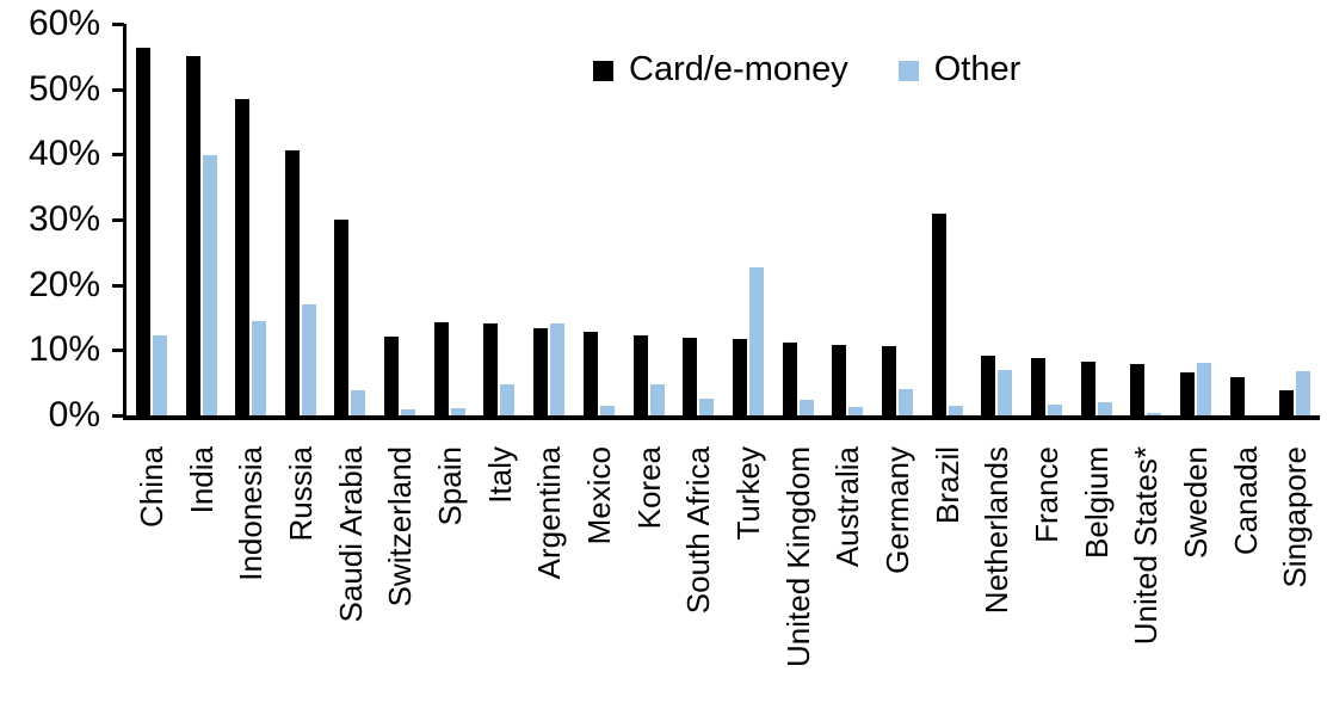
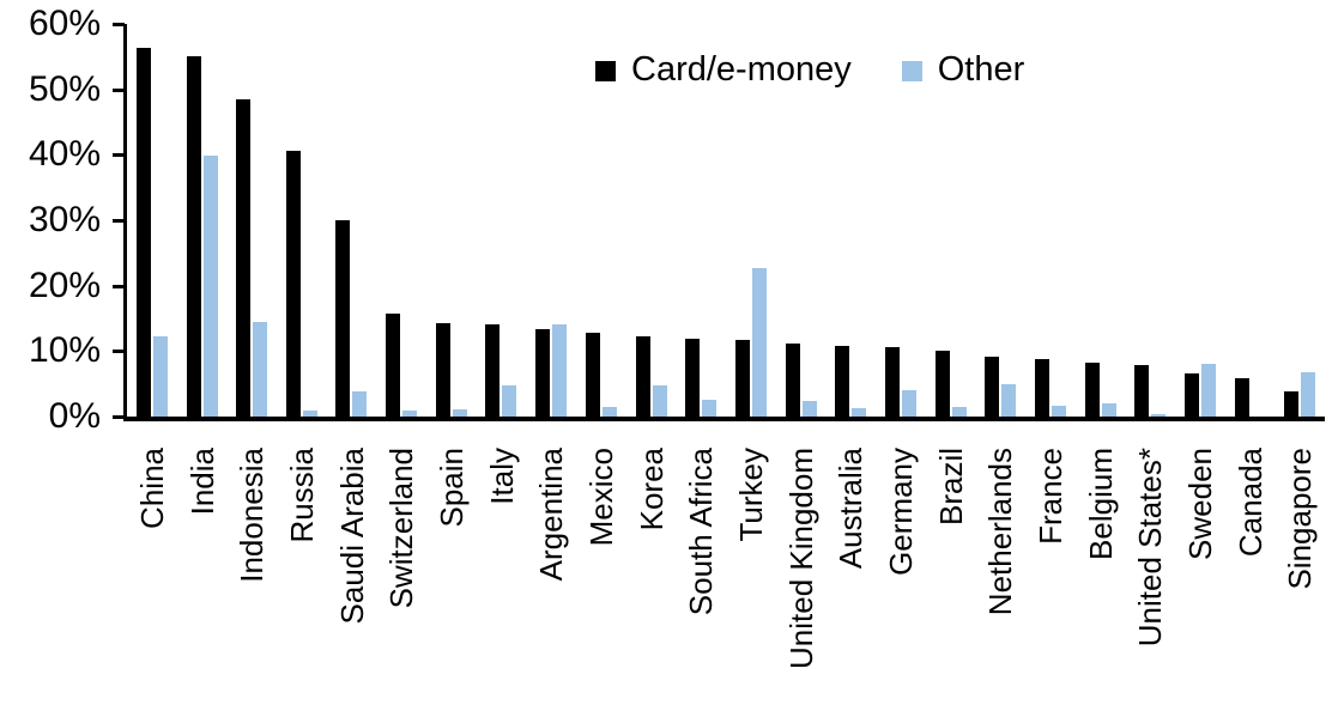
Other/Russia: 17% -> 1%
Card/e-money/Switzerland: 12% -> 16%
Card/e-money/Brazil: 31% -> 10%
Other/Netherlands: 7% -> 5%
